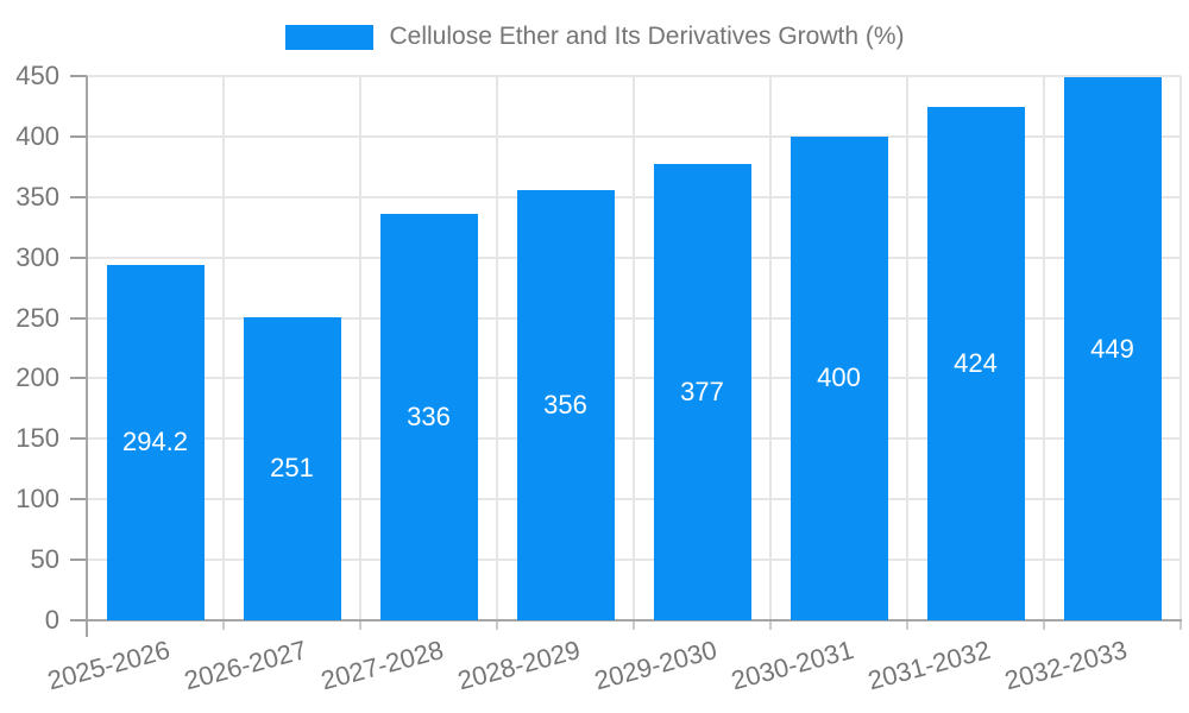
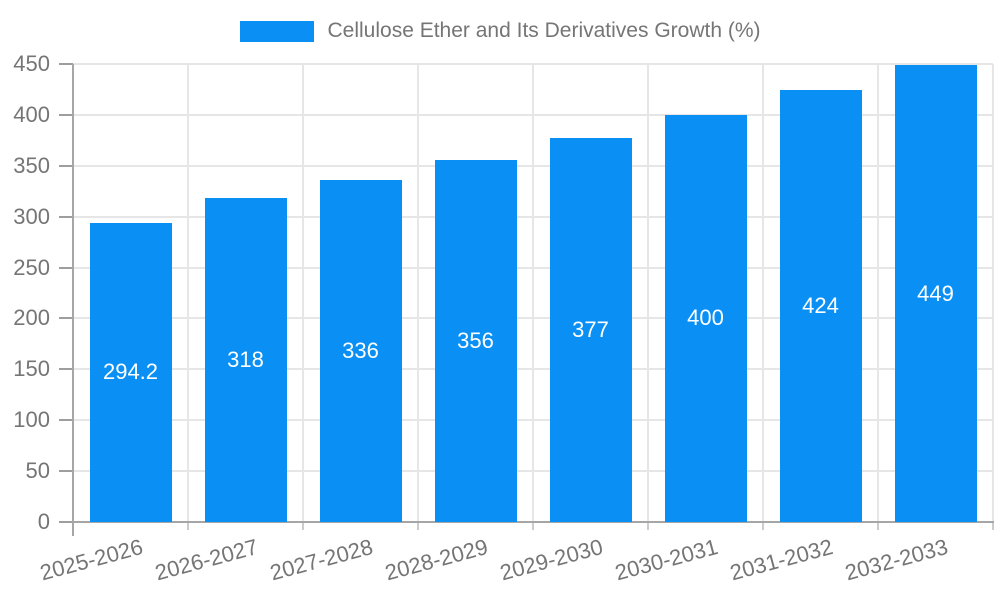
2026-2027: 251 -> 318
